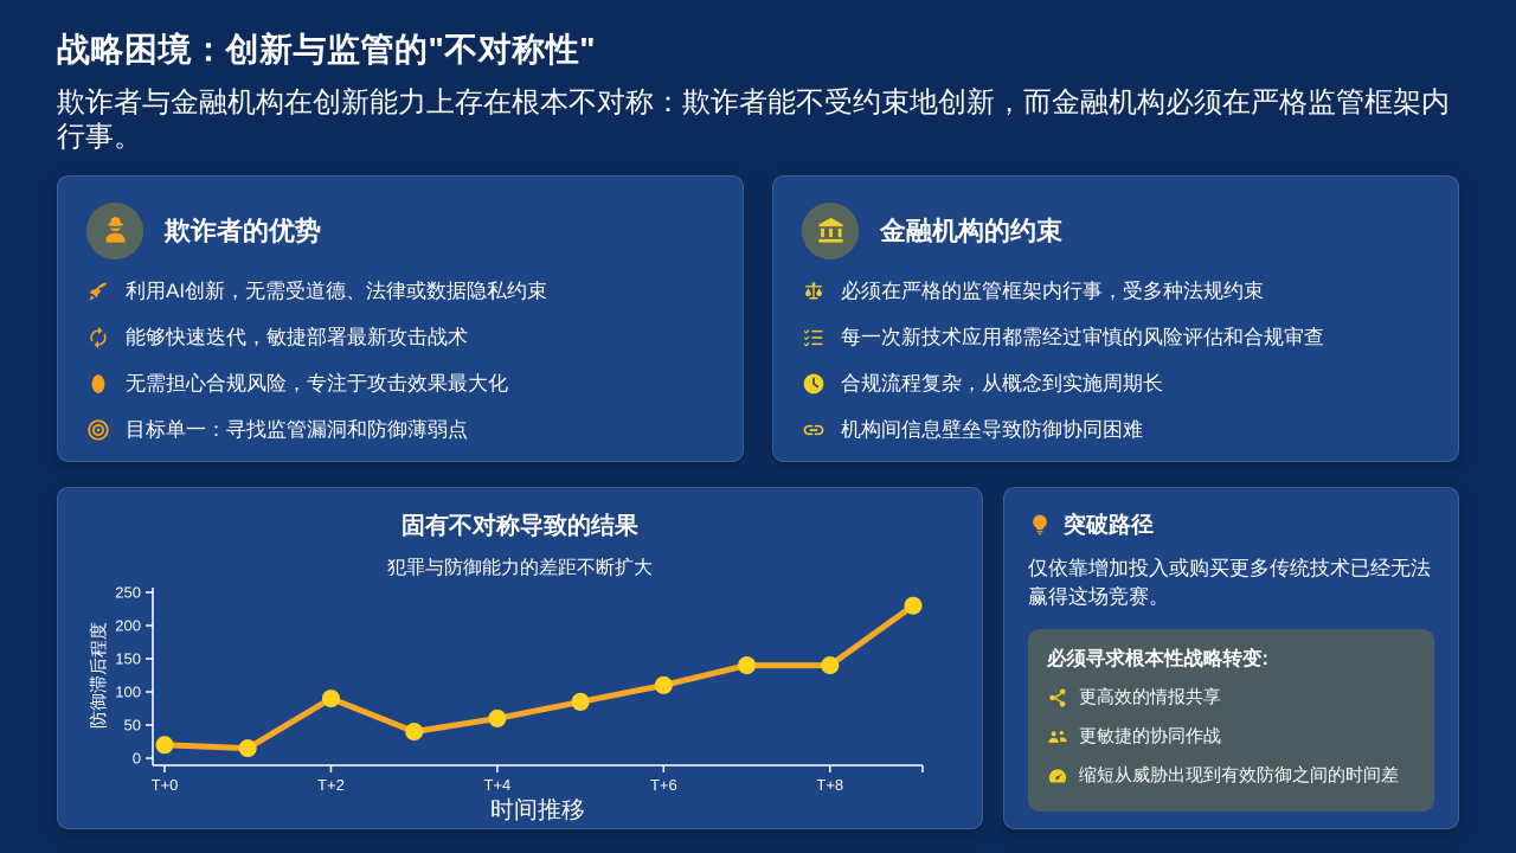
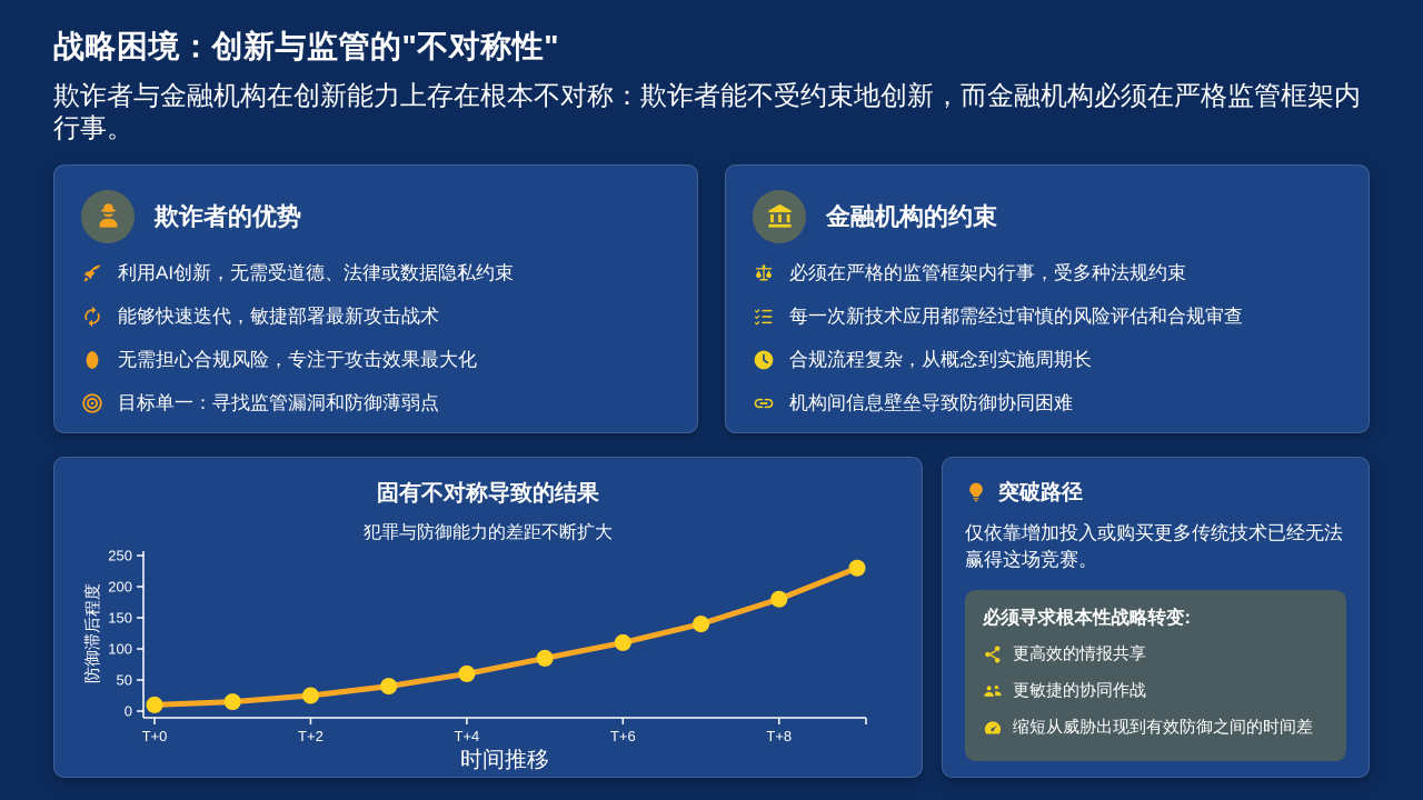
T+0: 20 -> 10
T+2: 90 -> 20
T+8: 140 -> 180
